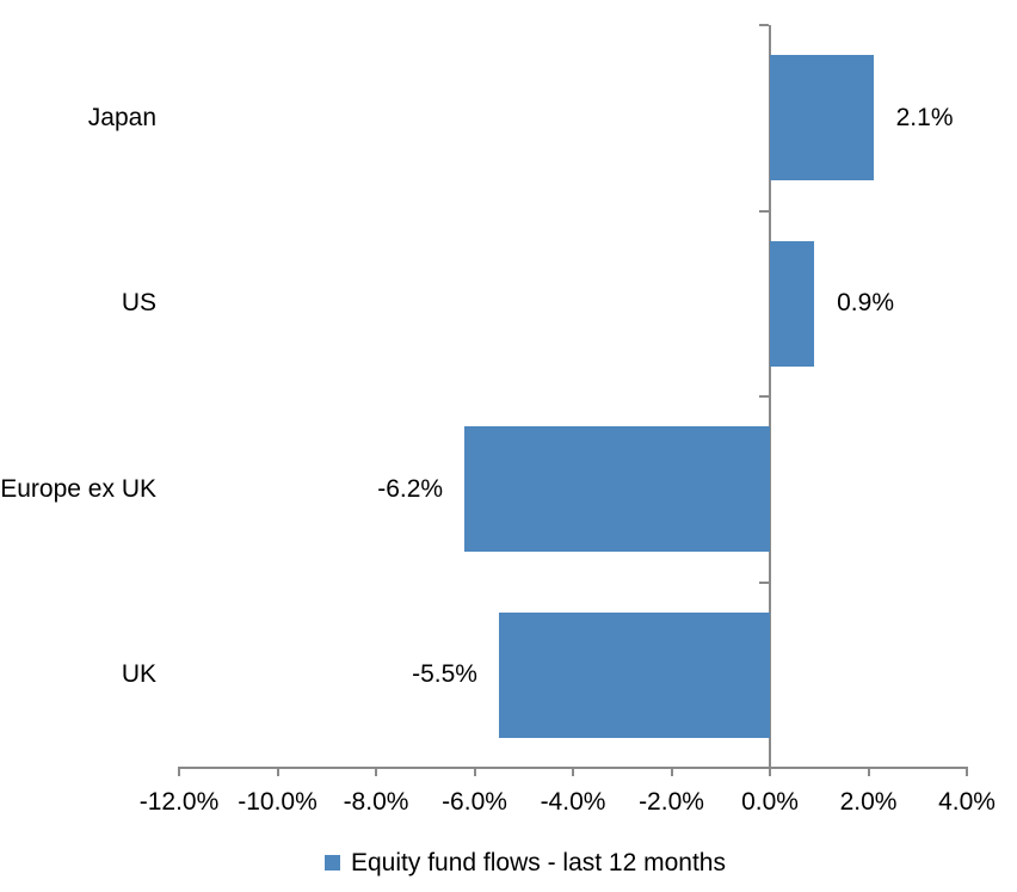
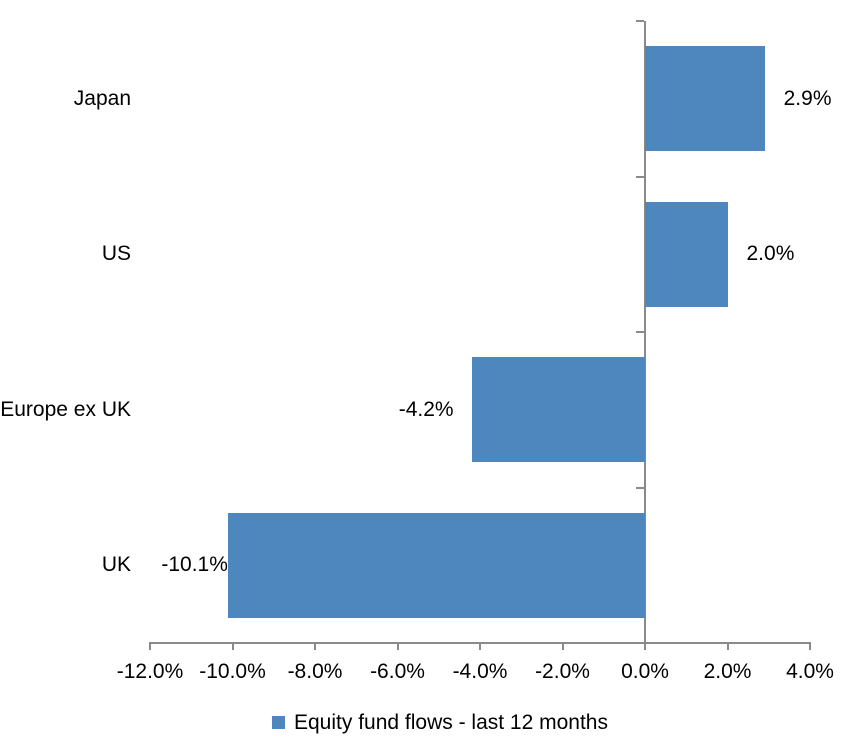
Japan: 2.1% -> 2.9%
US: 0.9% -> 2.0%
Europe ex UK: -6.2% -> -4.2%
UK: -5.5% -> -10.1%
